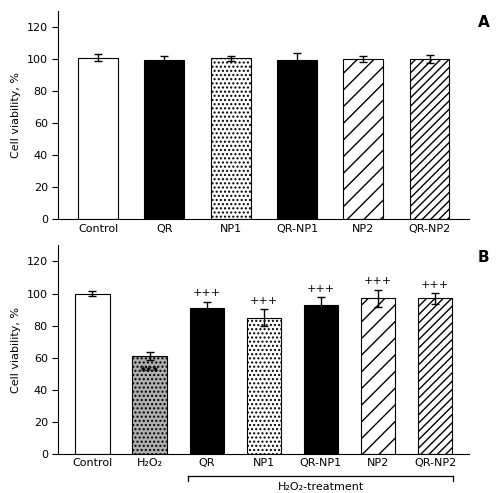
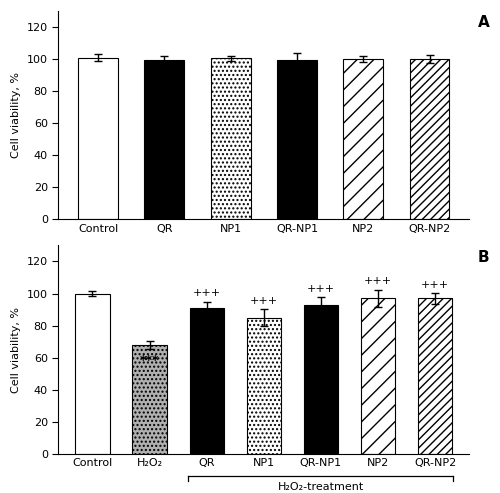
H₂O₂: 61 -> 68
